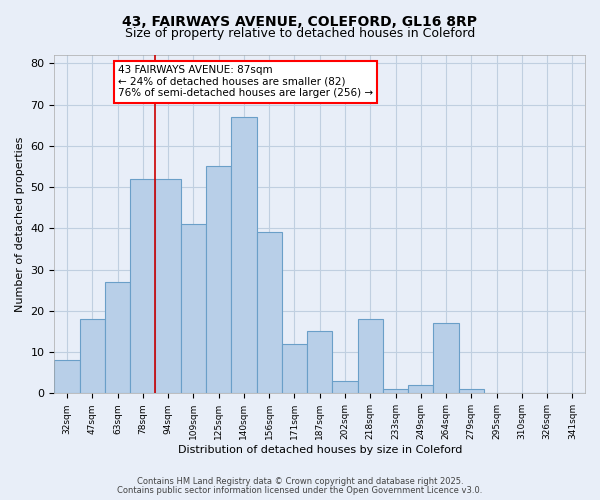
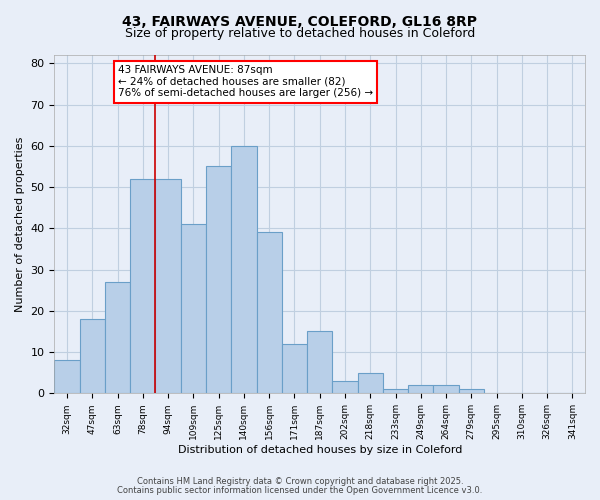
140sqm: 67 -> 60
218sqm: 18 -> 5
264sqm: 17 -> 2
